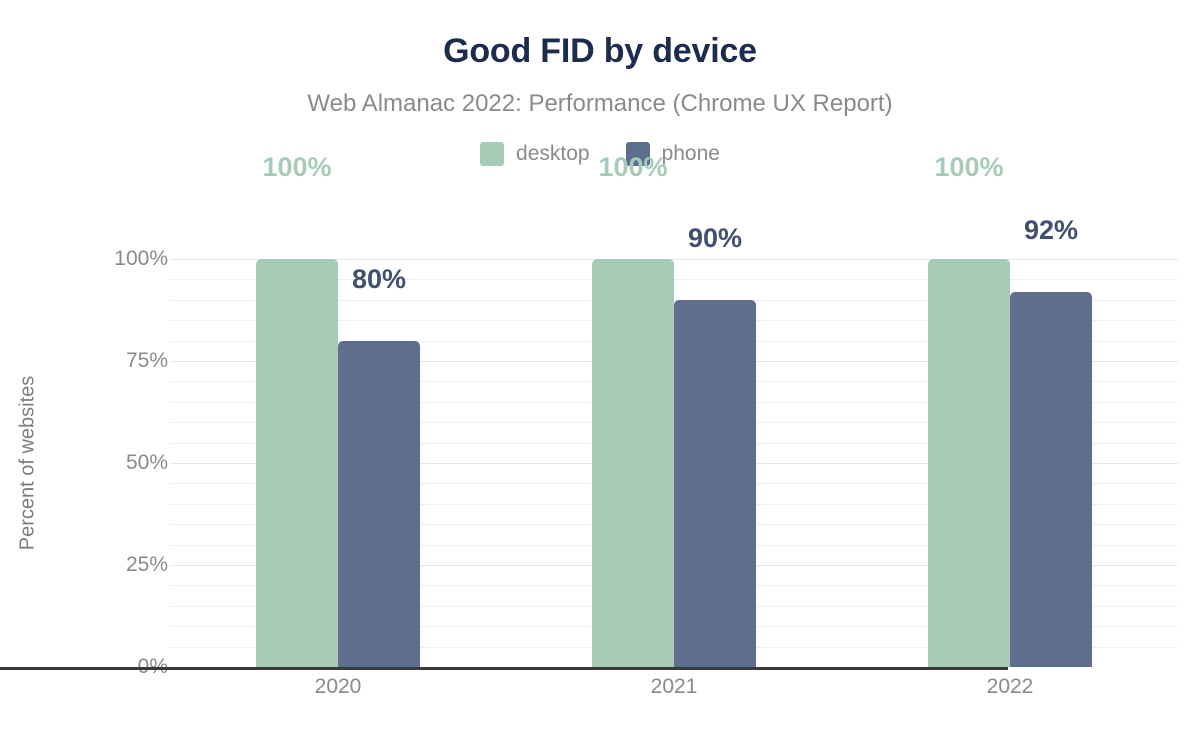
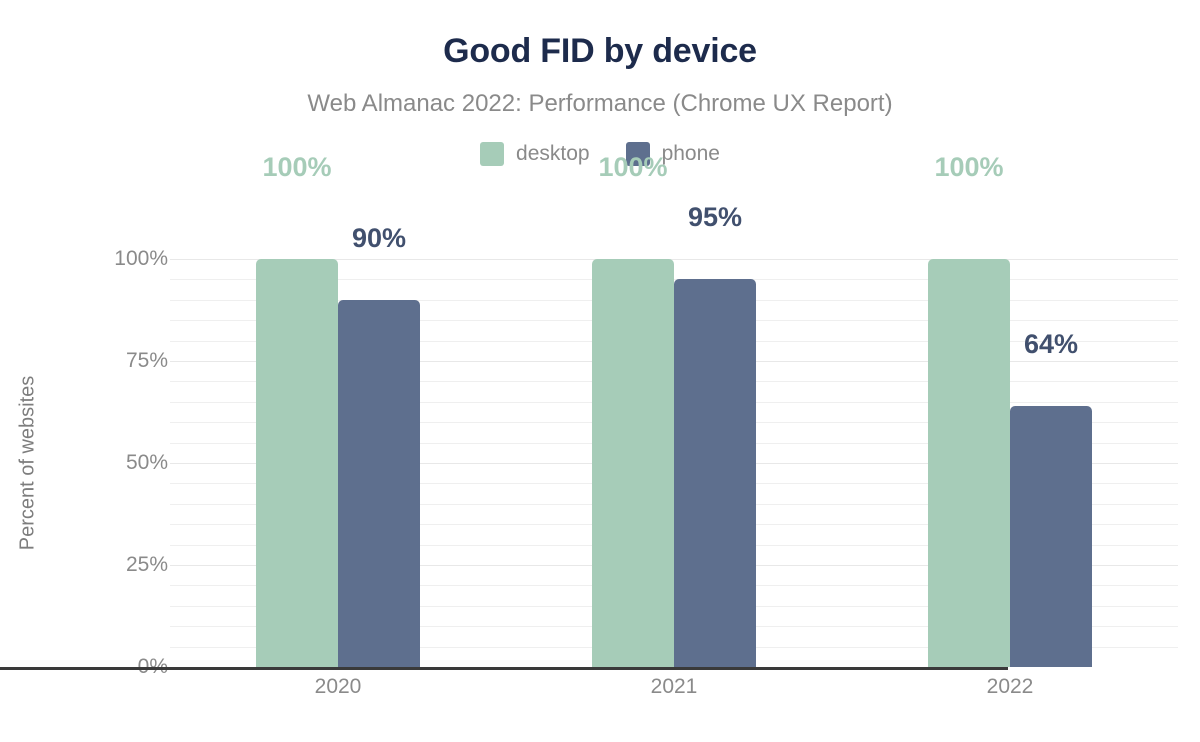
phone/2020: 80% -> 90%
phone/2021: 90% -> 95%
phone/2022: 92% -> 64%
